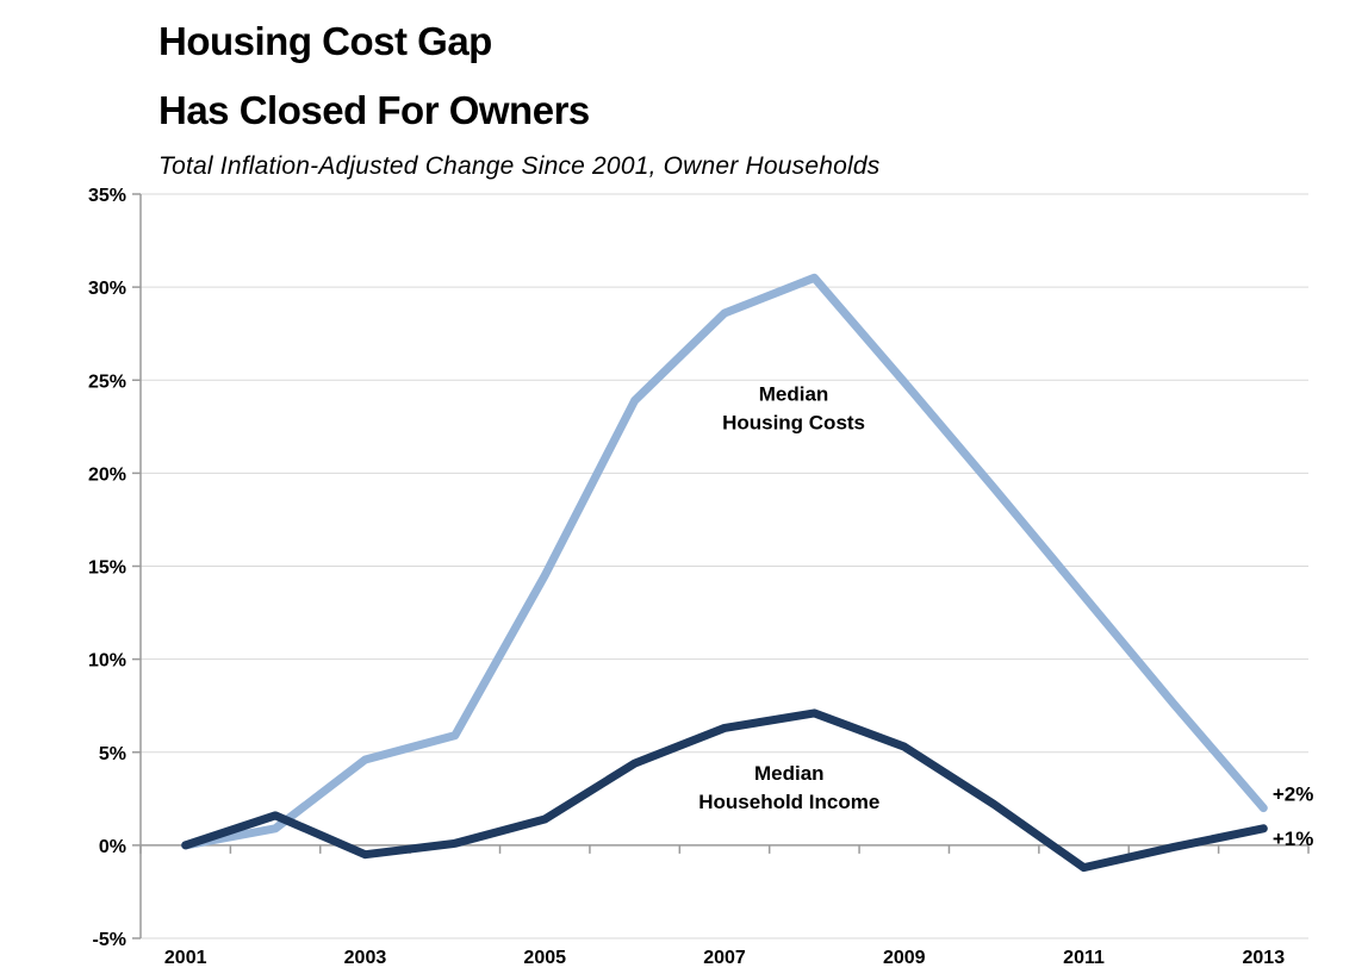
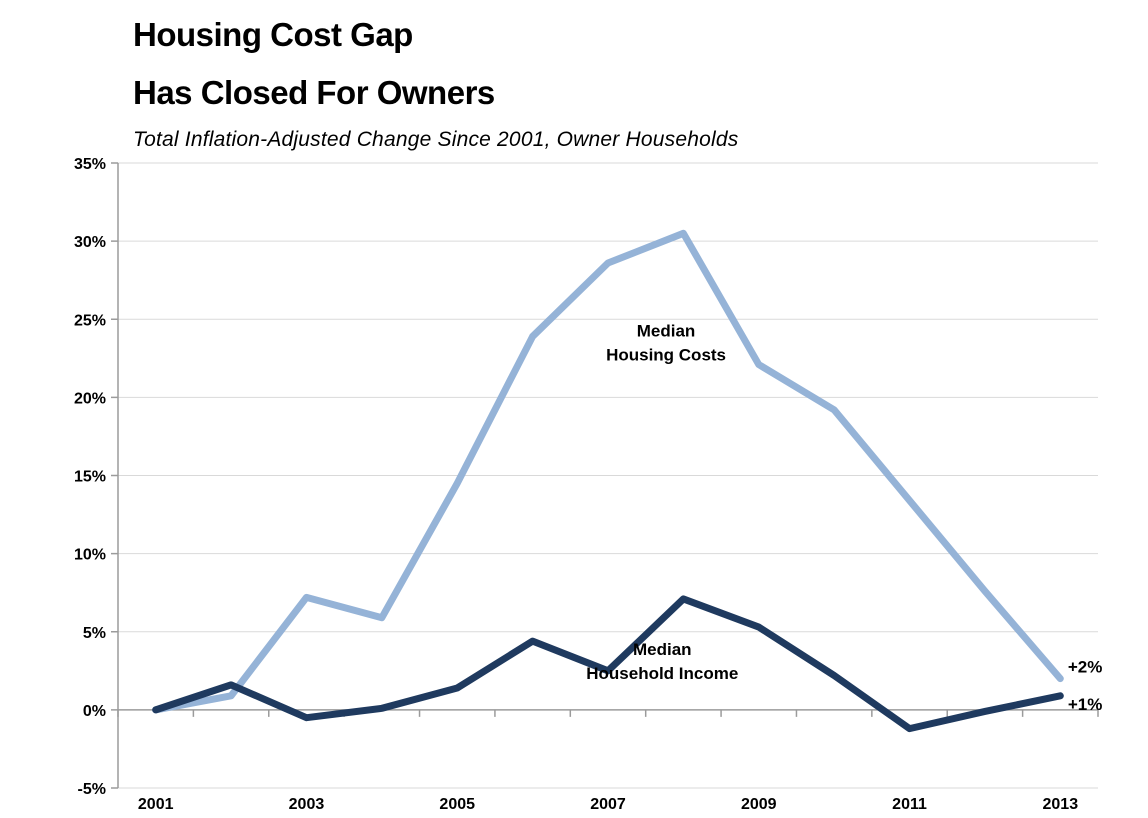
Median Housing Costs/2003: 4.6% -> 7.2%
Median Household Income/2007: 6.3% -> 2.5%
Median Housing Costs/2009: 24.9% -> 22.1%
